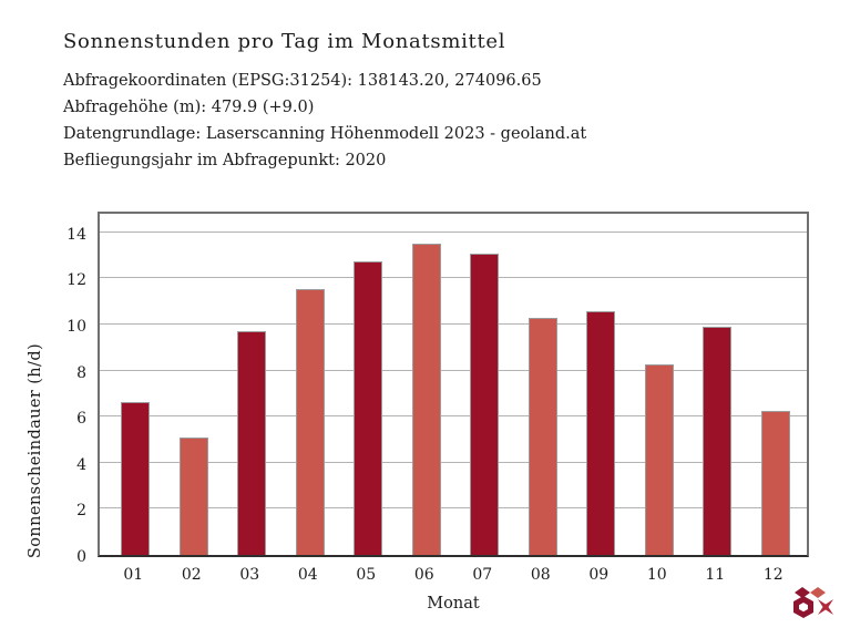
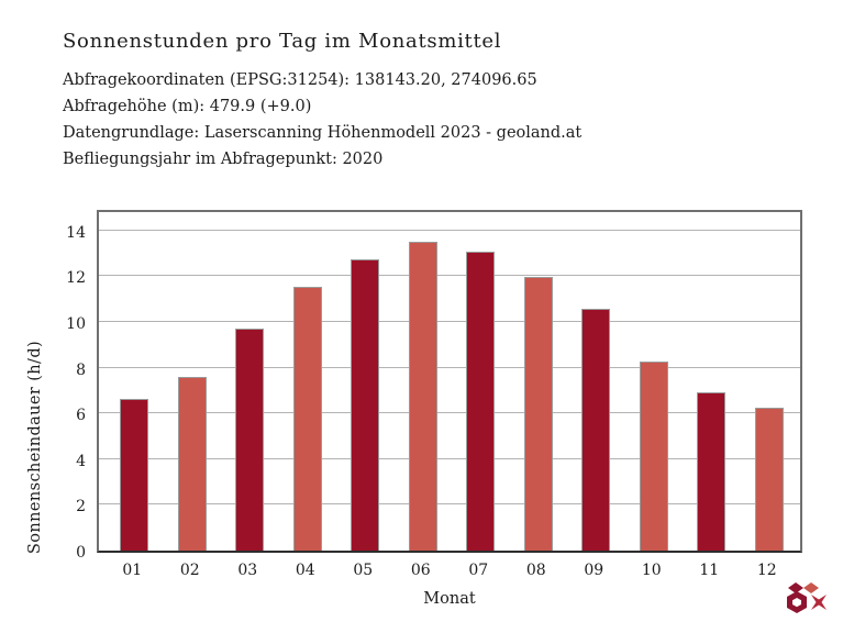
02: 5.1 -> 7.6
08: 10.3 -> 11.9
11: 9.9 -> 6.9
